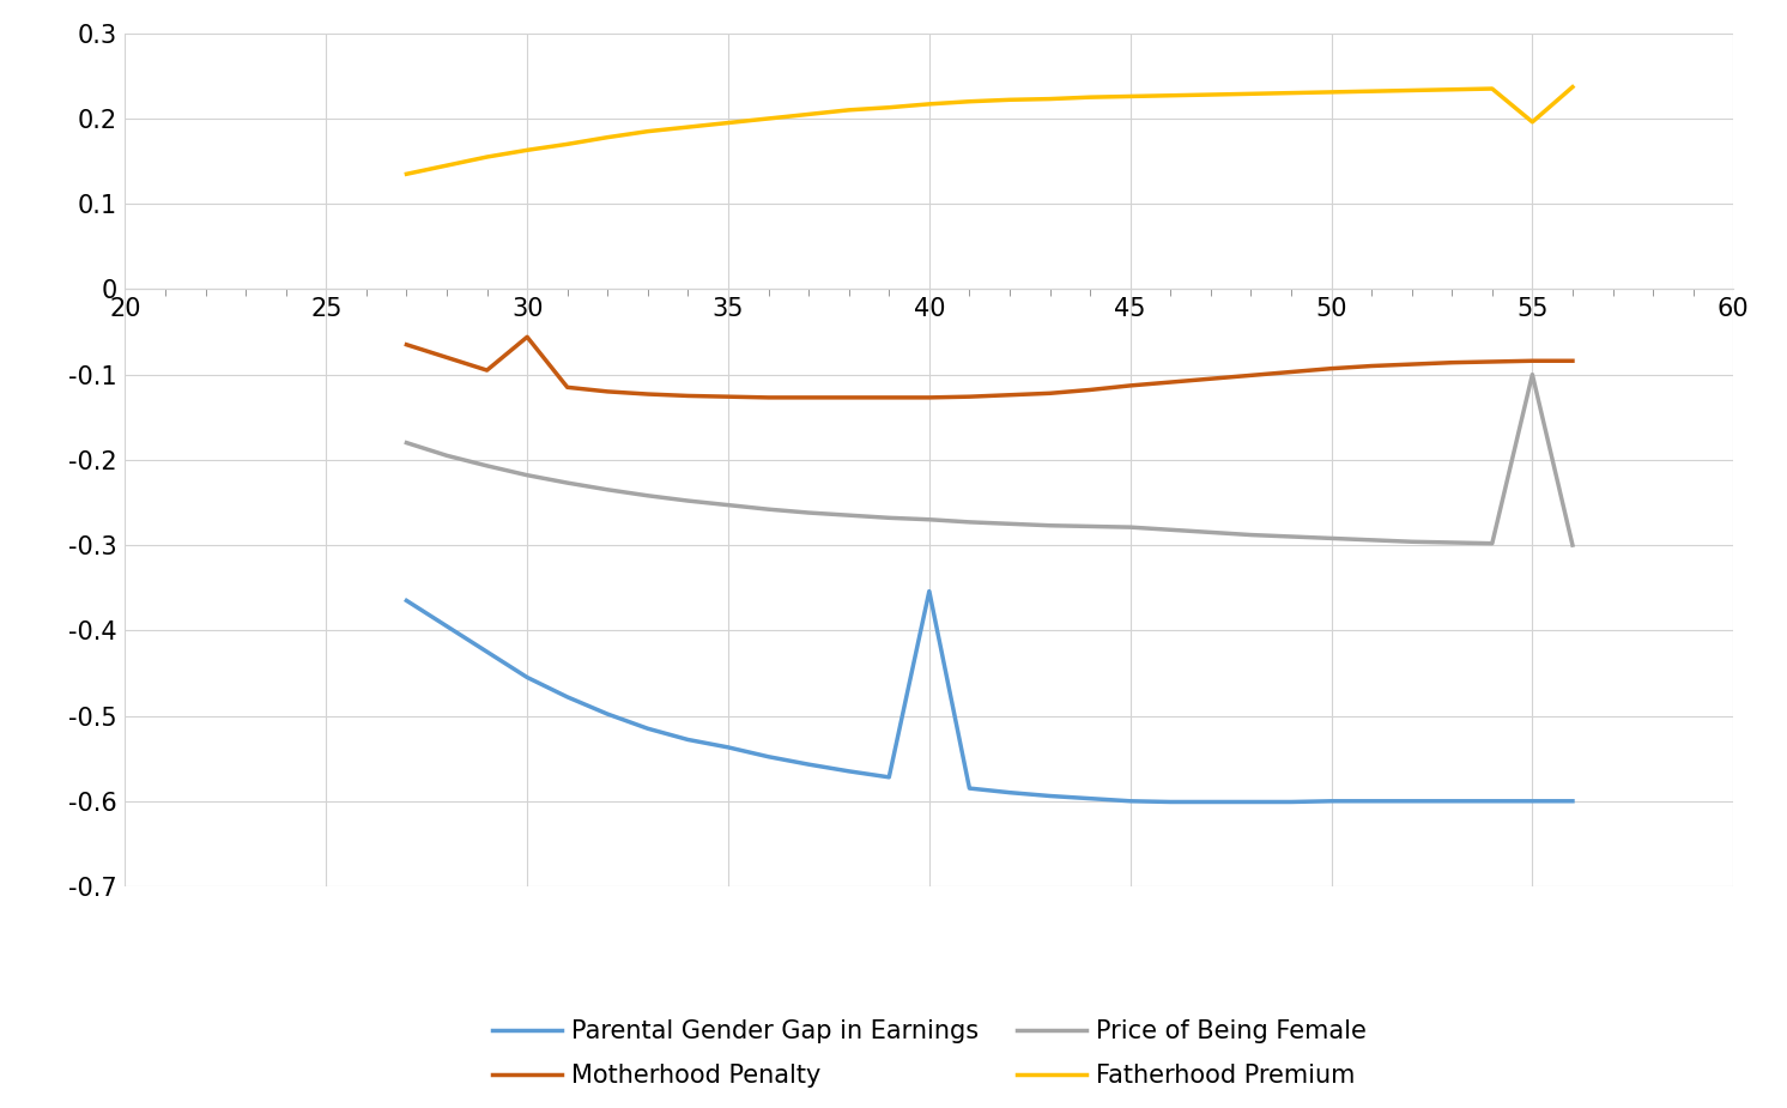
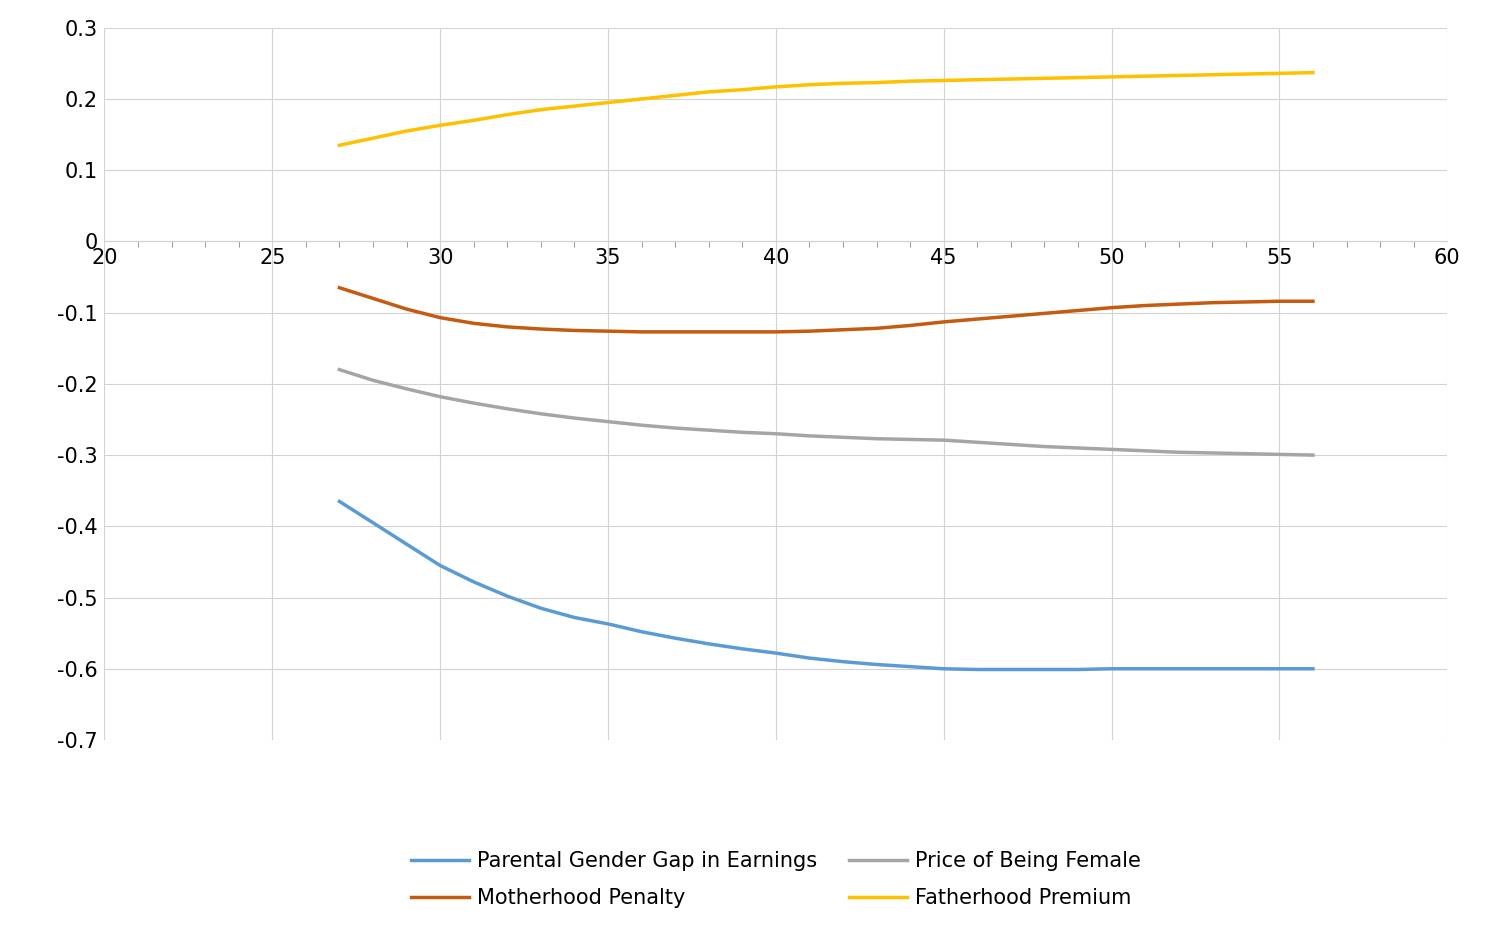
Motherhood Penalty/30: -0.056 -> -0.107
Parental Gender Gap in Earnings/40: -0.354 -> -0.578
Price of Being Female/55: -0.100 -> -0.299
Fatherhood Premium/55: 0.196 -> 0.236
